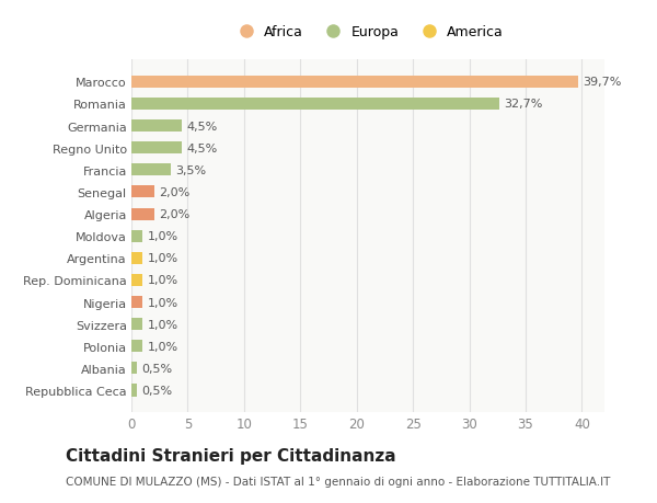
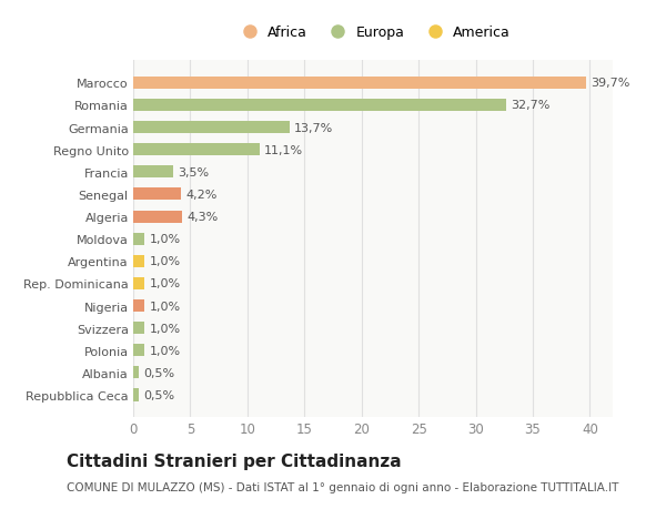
Germania: 4,5% -> 13,7%
Regno Unito: 4,5% -> 11,1%
Senegal: 2,0% -> 4,2%
Algeria: 2,0% -> 4,3%
